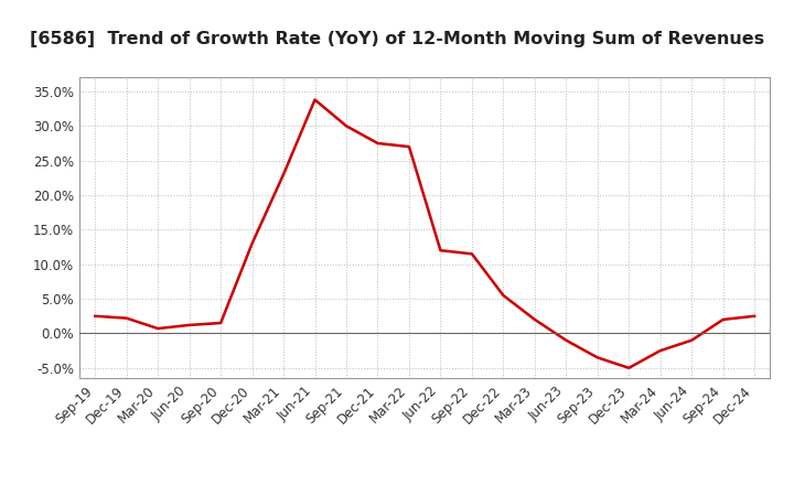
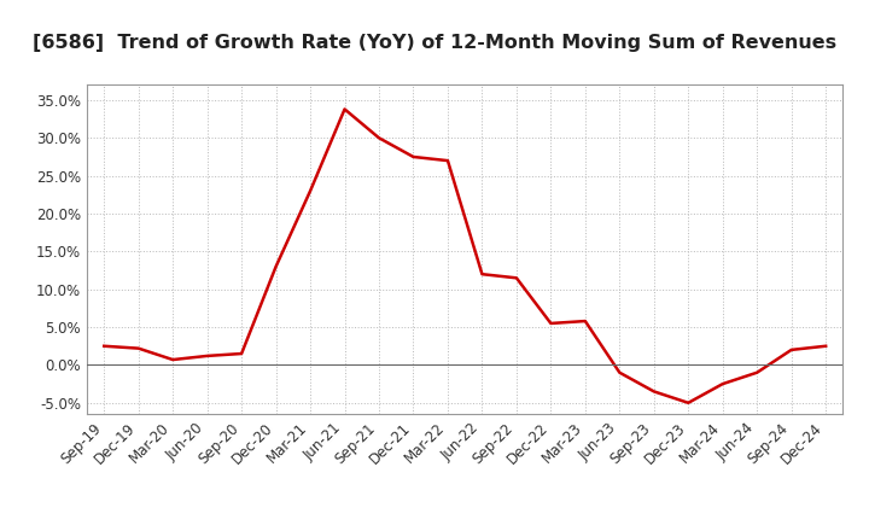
Mar-23: 2.0% -> 5.8%
